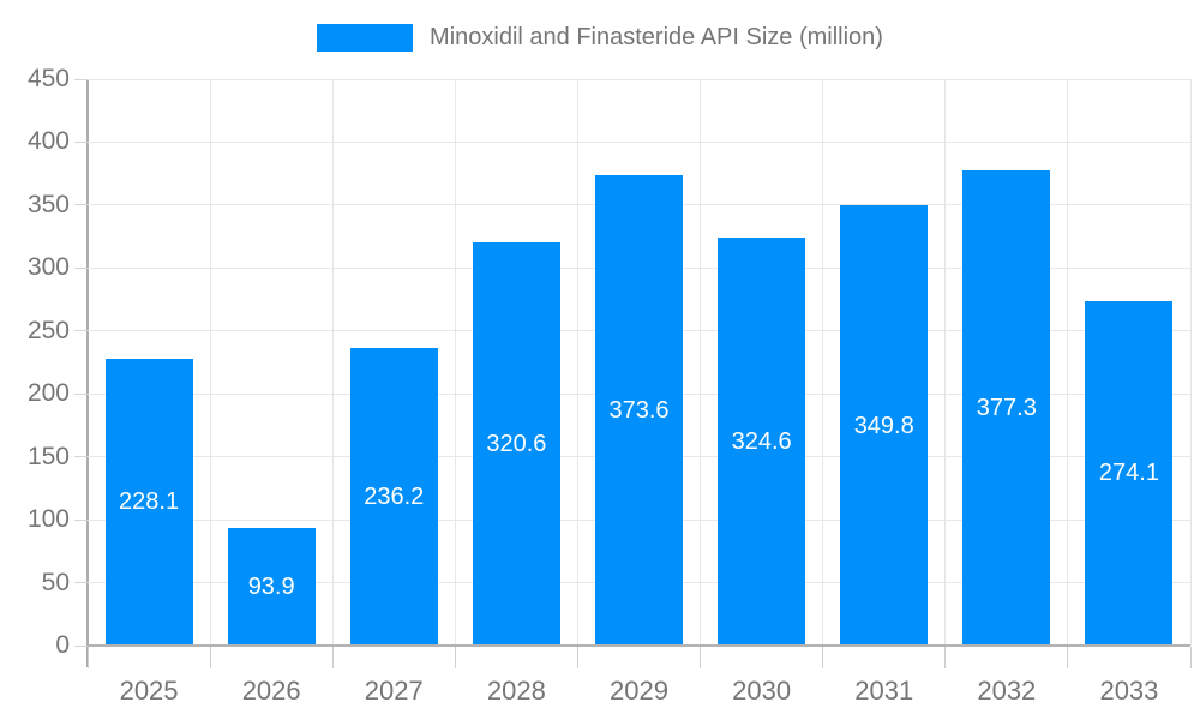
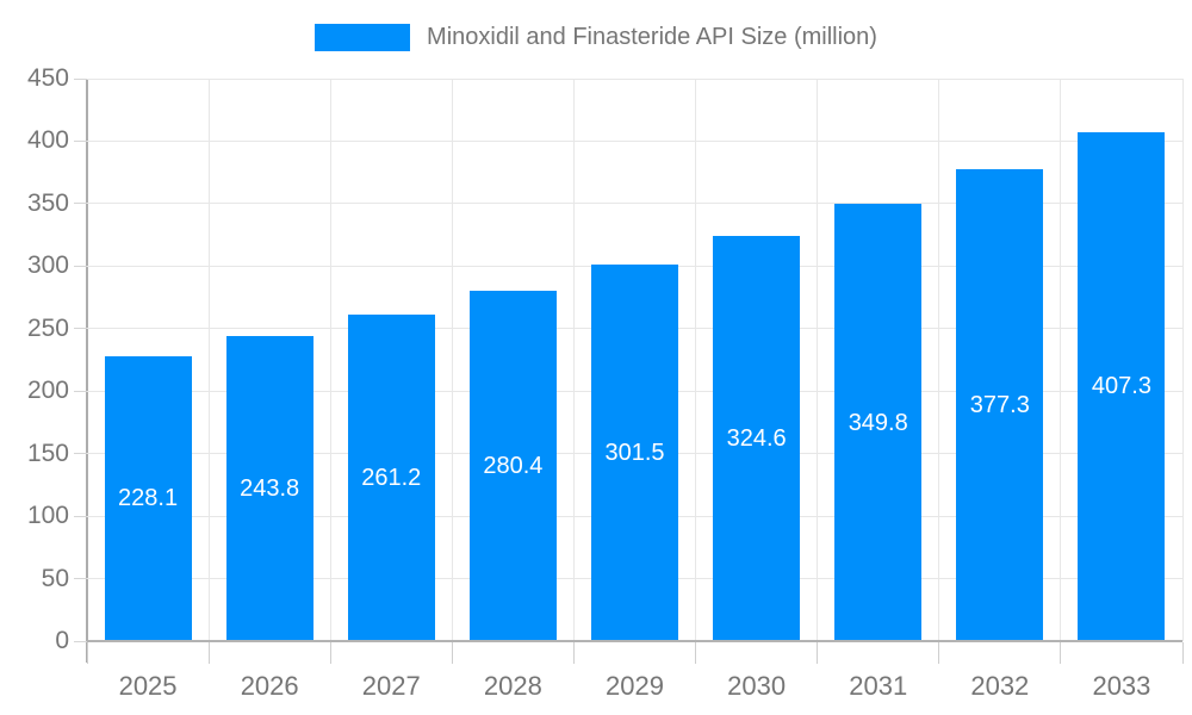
2026: 93.9 -> 243.8
2027: 236.2 -> 261.2
2028: 320.6 -> 280.4
2029: 373.6 -> 301.5
2033: 274.1 -> 407.3
